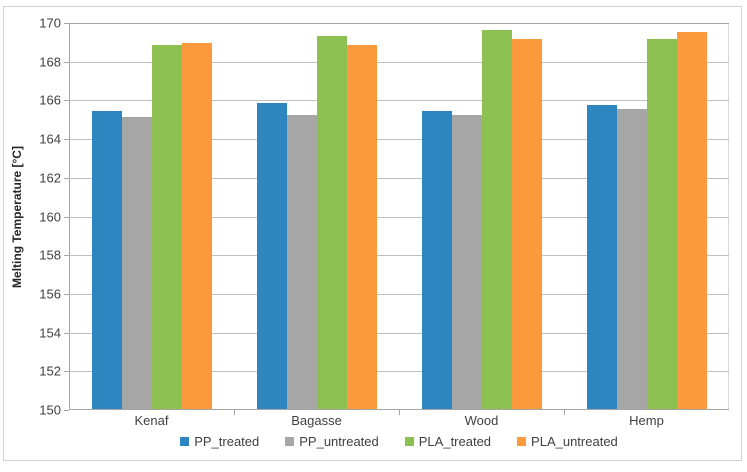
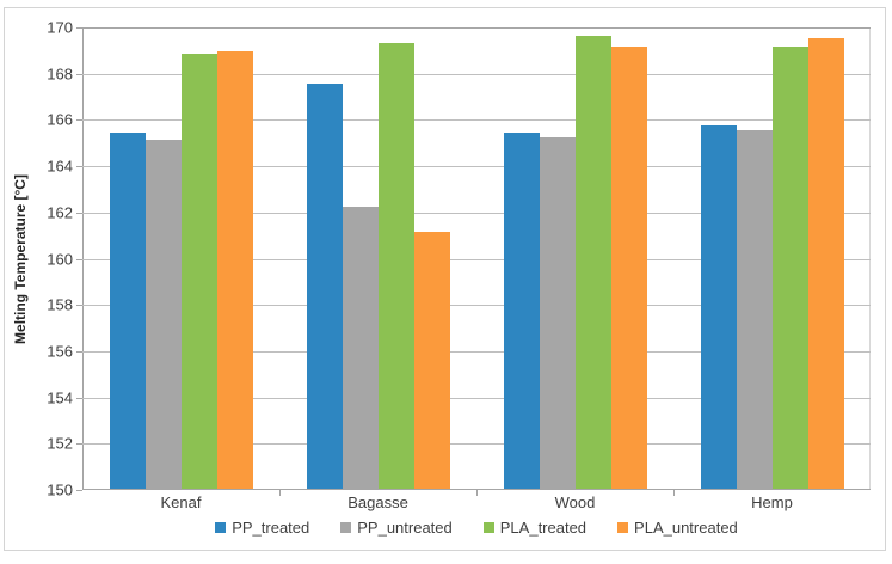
PP_treated/Bagasse: 165.8 -> 167.5
PP_untreated/Bagasse: 165.2 -> 162.2
PLA_untreated/Bagasse: 168.8 -> 161.1
